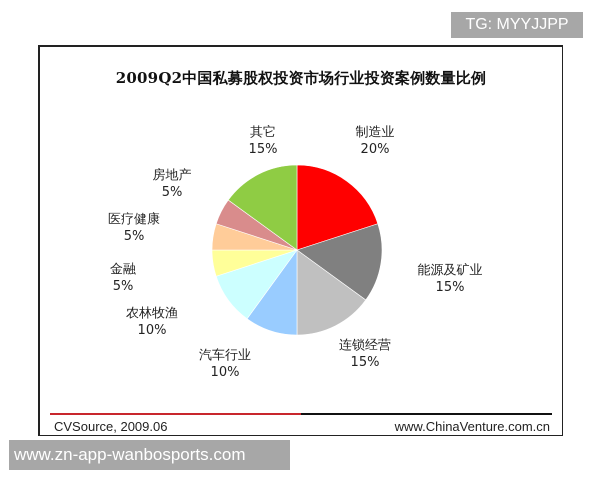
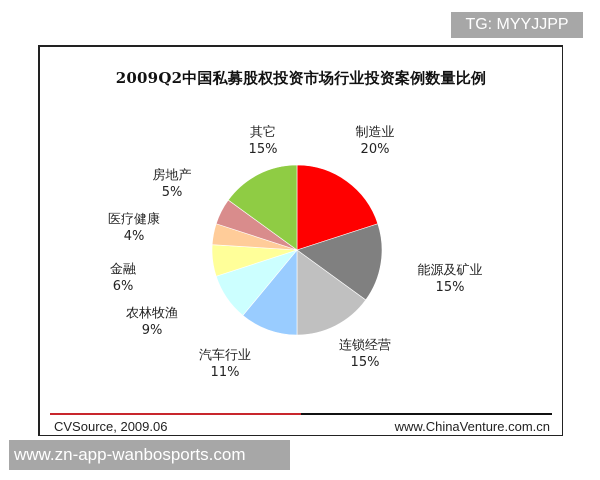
汽车行业: 10% -> 11%
农林牧渔: 10% -> 9%
金融: 5% -> 6%
医疗健康: 5% -> 4%
